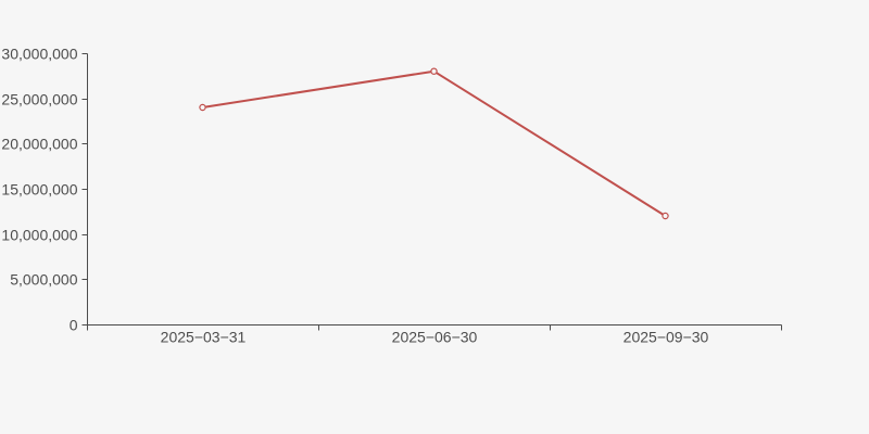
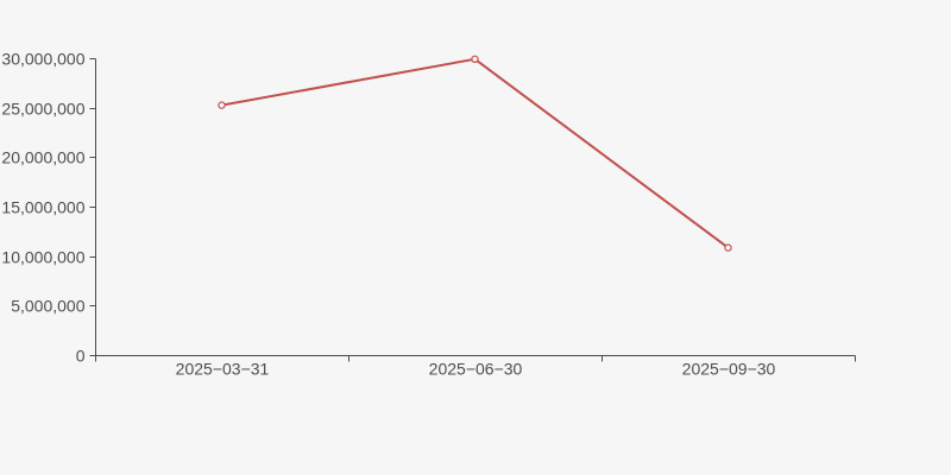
2025−03−31: 24000000 -> 25000000
2025−06−30: 28000000 -> 30000000
2025−09−30: 12000000 -> 11000000
